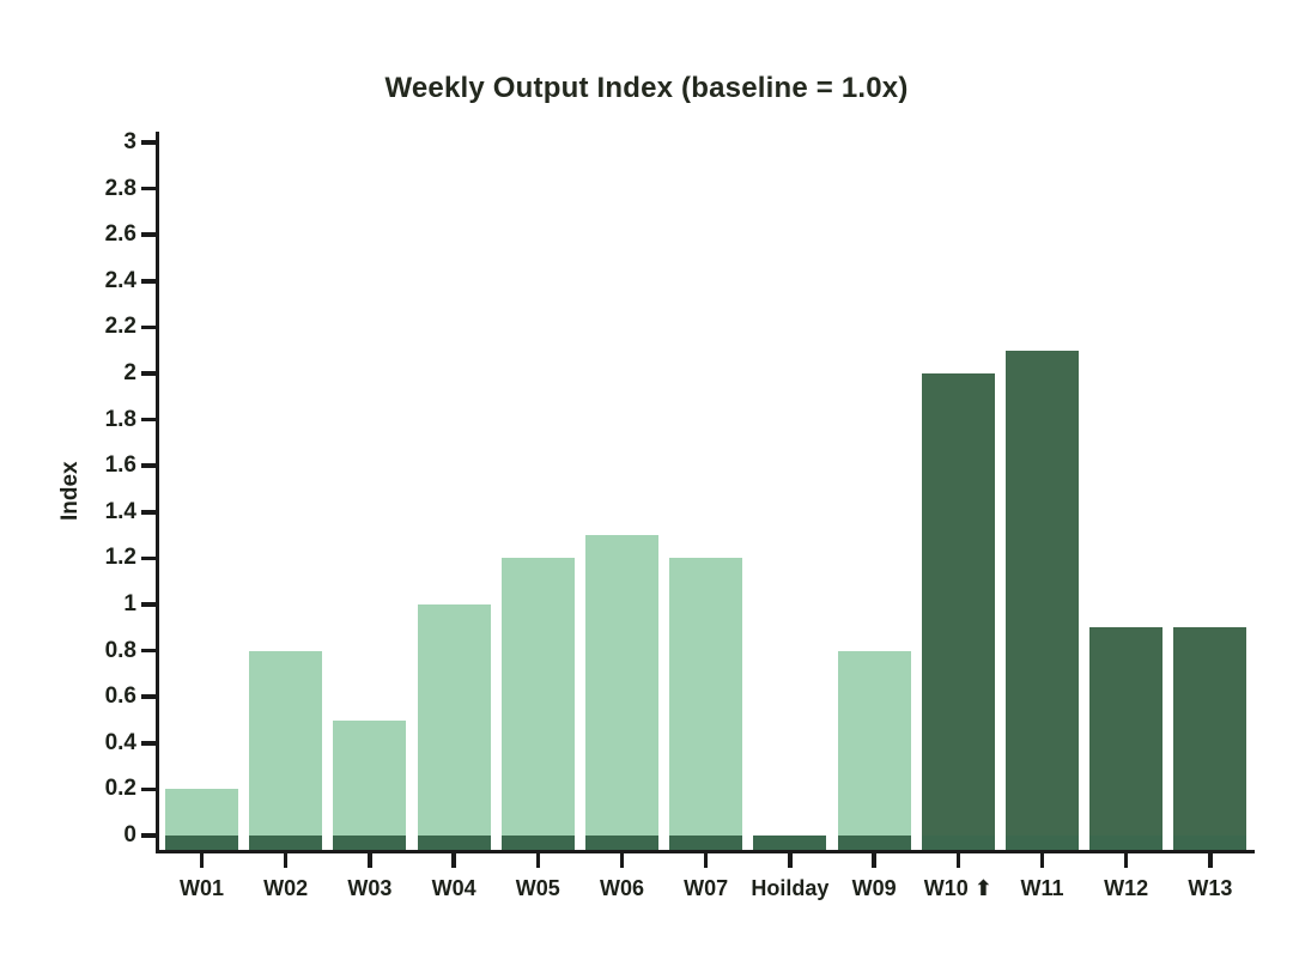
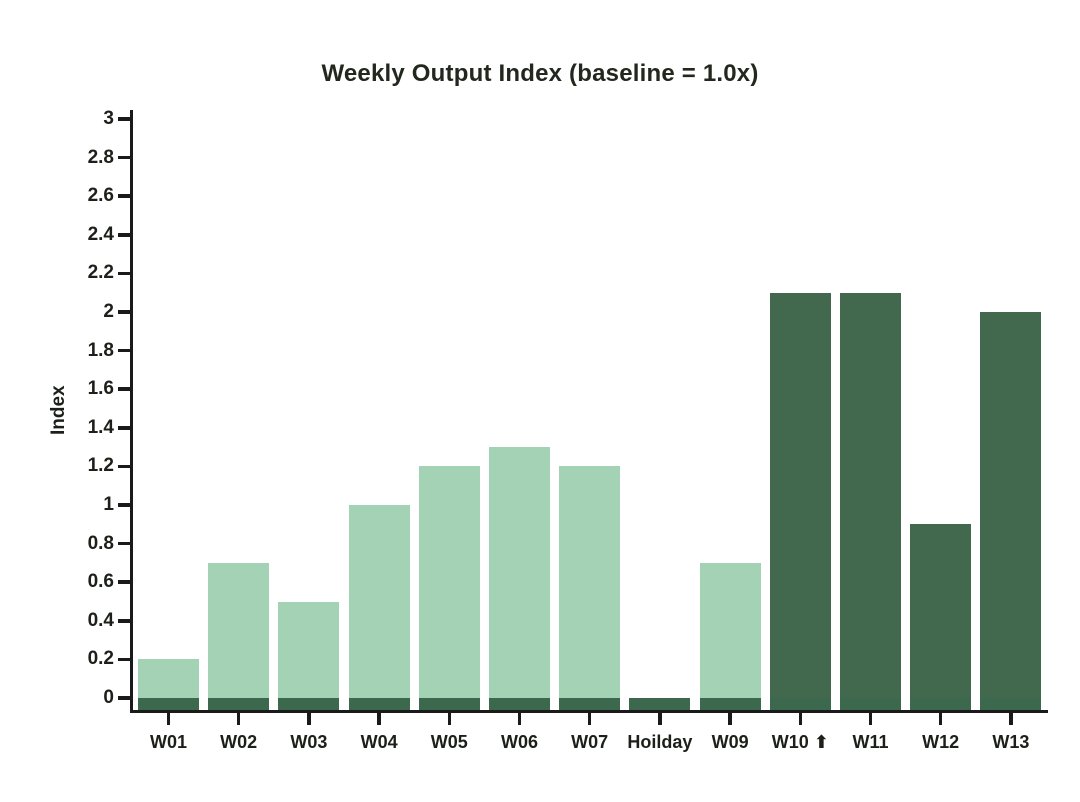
W02: 0.8 -> 0.7
W09: 0.8 -> 0.7
W10 ⬆: 2.0 -> 2.1
W13: 0.9 -> 2.0
